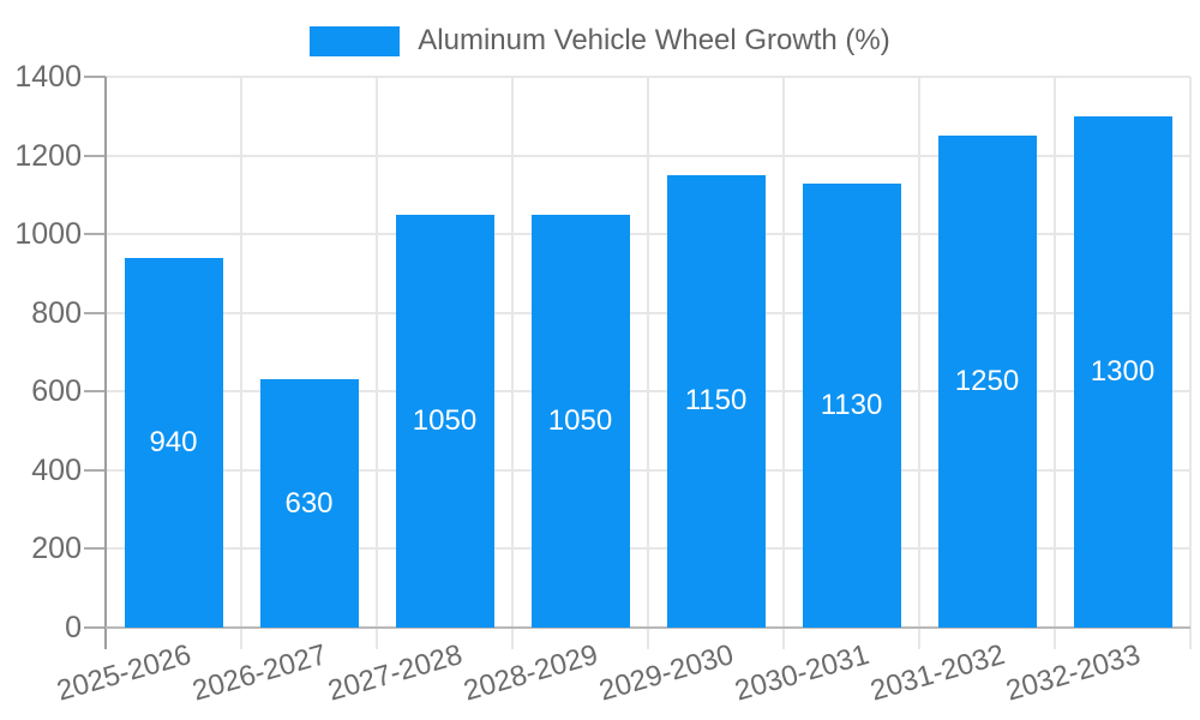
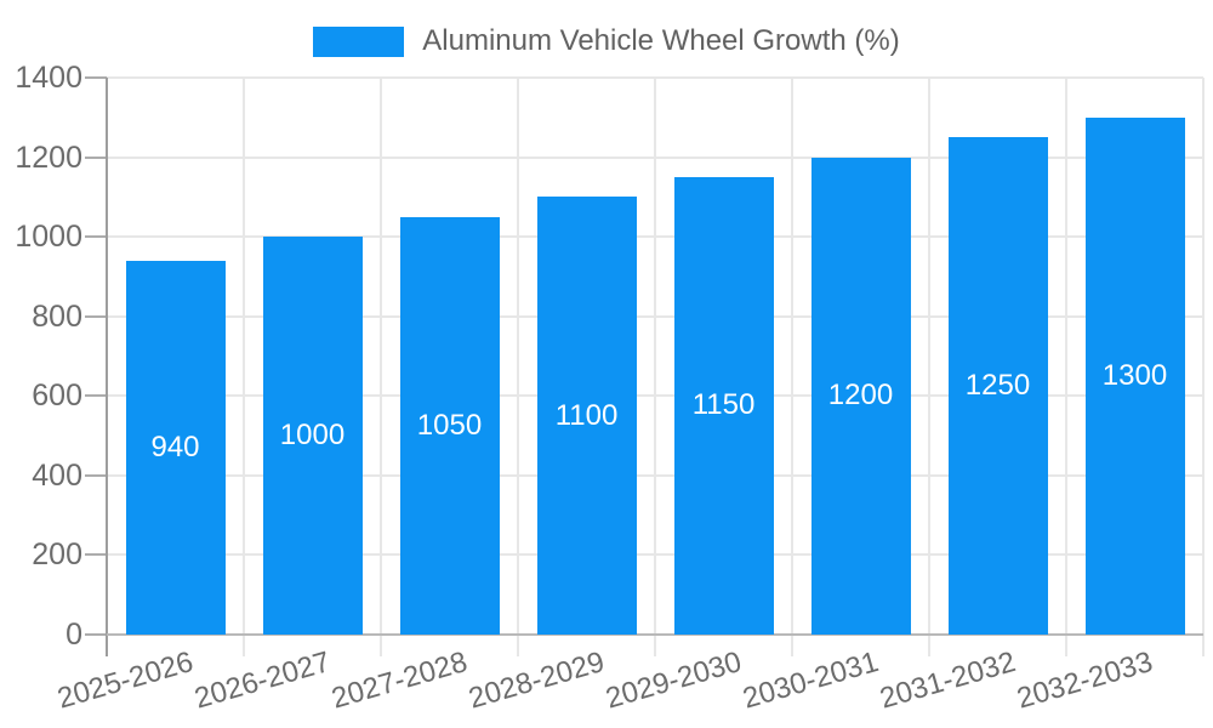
2026-2027: 630 -> 1000
2028-2029: 1050 -> 1100
2030-2031: 1130 -> 1200
